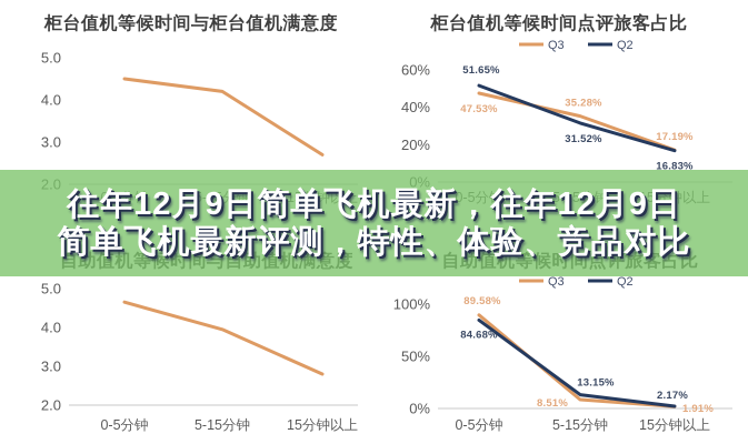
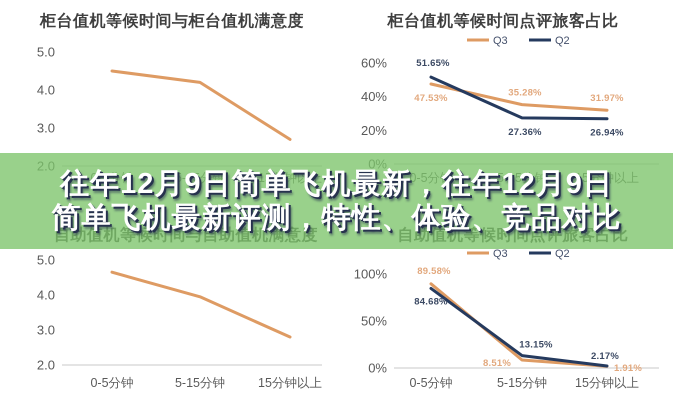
柜台值机等候时间点评旅客占比/Q2/5-15分钟: 31.52% -> 27.36%
柜台值机等候时间点评旅客占比/Q3/15分钟以上: 17.19% -> 31.97%
柜台值机等候时间点评旅客占比/Q2/15分钟以上: 16.83% -> 26.94%
